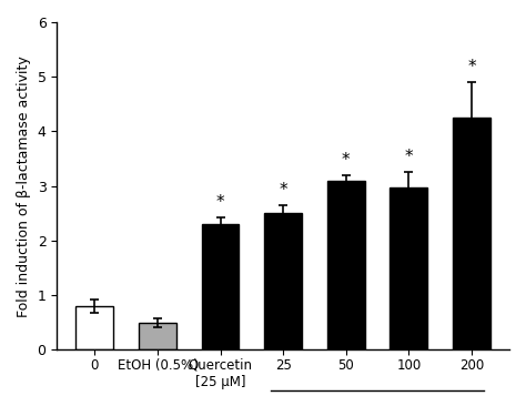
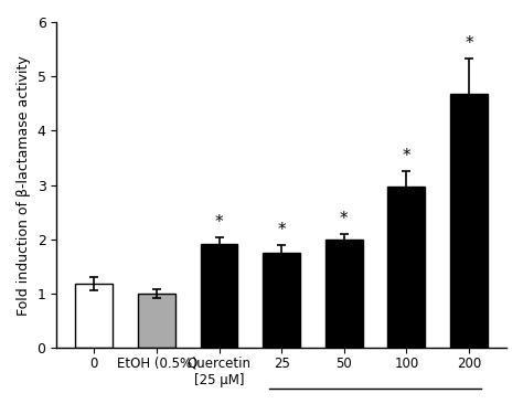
0: 0.80 -> 1.18
EtOH (0.5%): 0.50 -> 1.00
Quercetin [25 μM]: 2.30 -> 1.92
25: 2.50 -> 1.76
50: 3.10 -> 2.00
200: 4.25 -> 4.68
